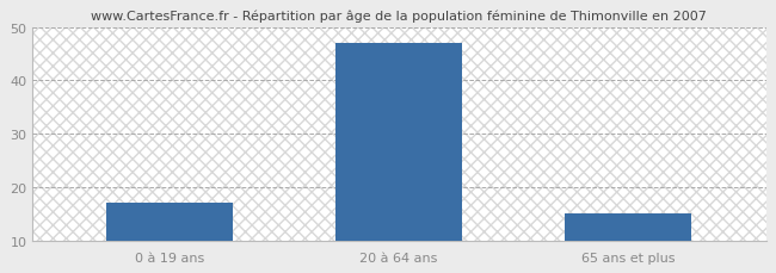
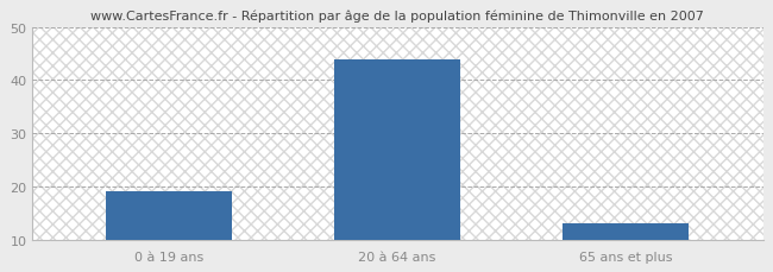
0 à 19 ans: 17 -> 19
20 à 64 ans: 47 -> 44
65 ans et plus: 15 -> 13
